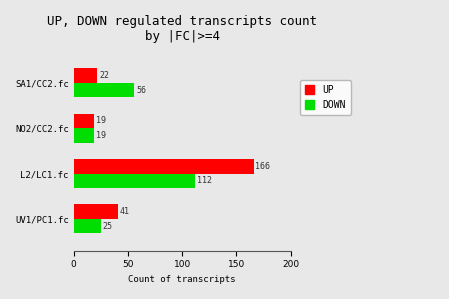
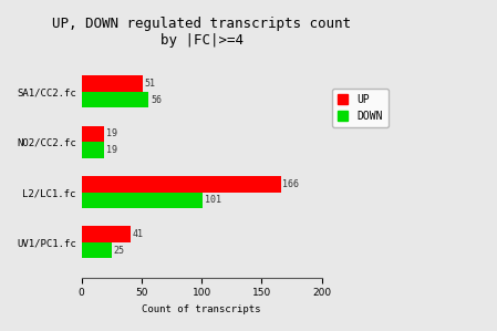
UP/SA1/CC2.fc: 22 -> 51
DOWN/L2/LC1.fc: 112 -> 101
